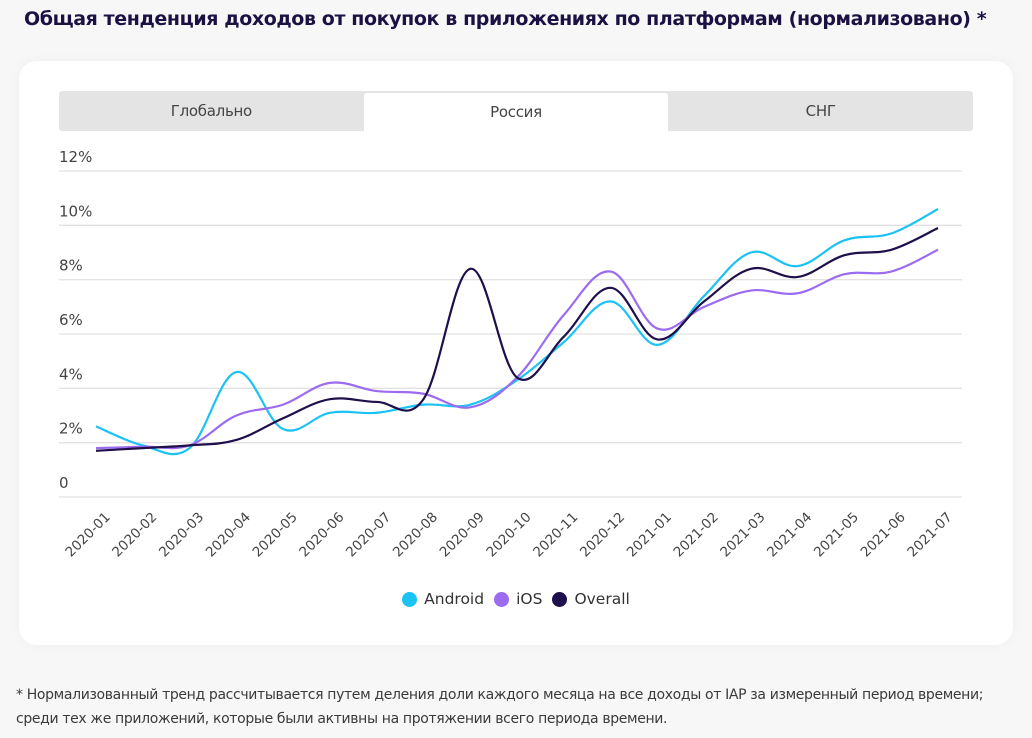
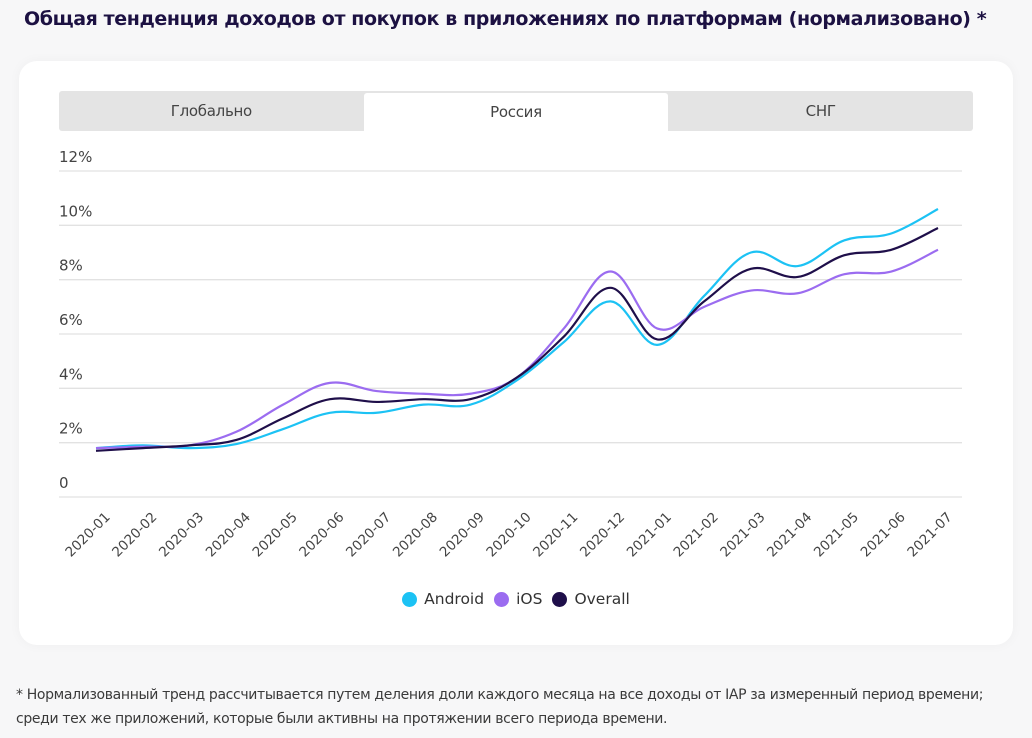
Android/2020-01: 2.6% -> 1.8%
Android/2020-04: 4.6% -> 1.9%
iOS/2020-04: 3.0% -> 2.4%
iOS/2020-09: 3.3% -> 3.8%
Overall/2020-09: 8.4% -> 3.6%
iOS/2020-11: 6.7% -> 6.2%
